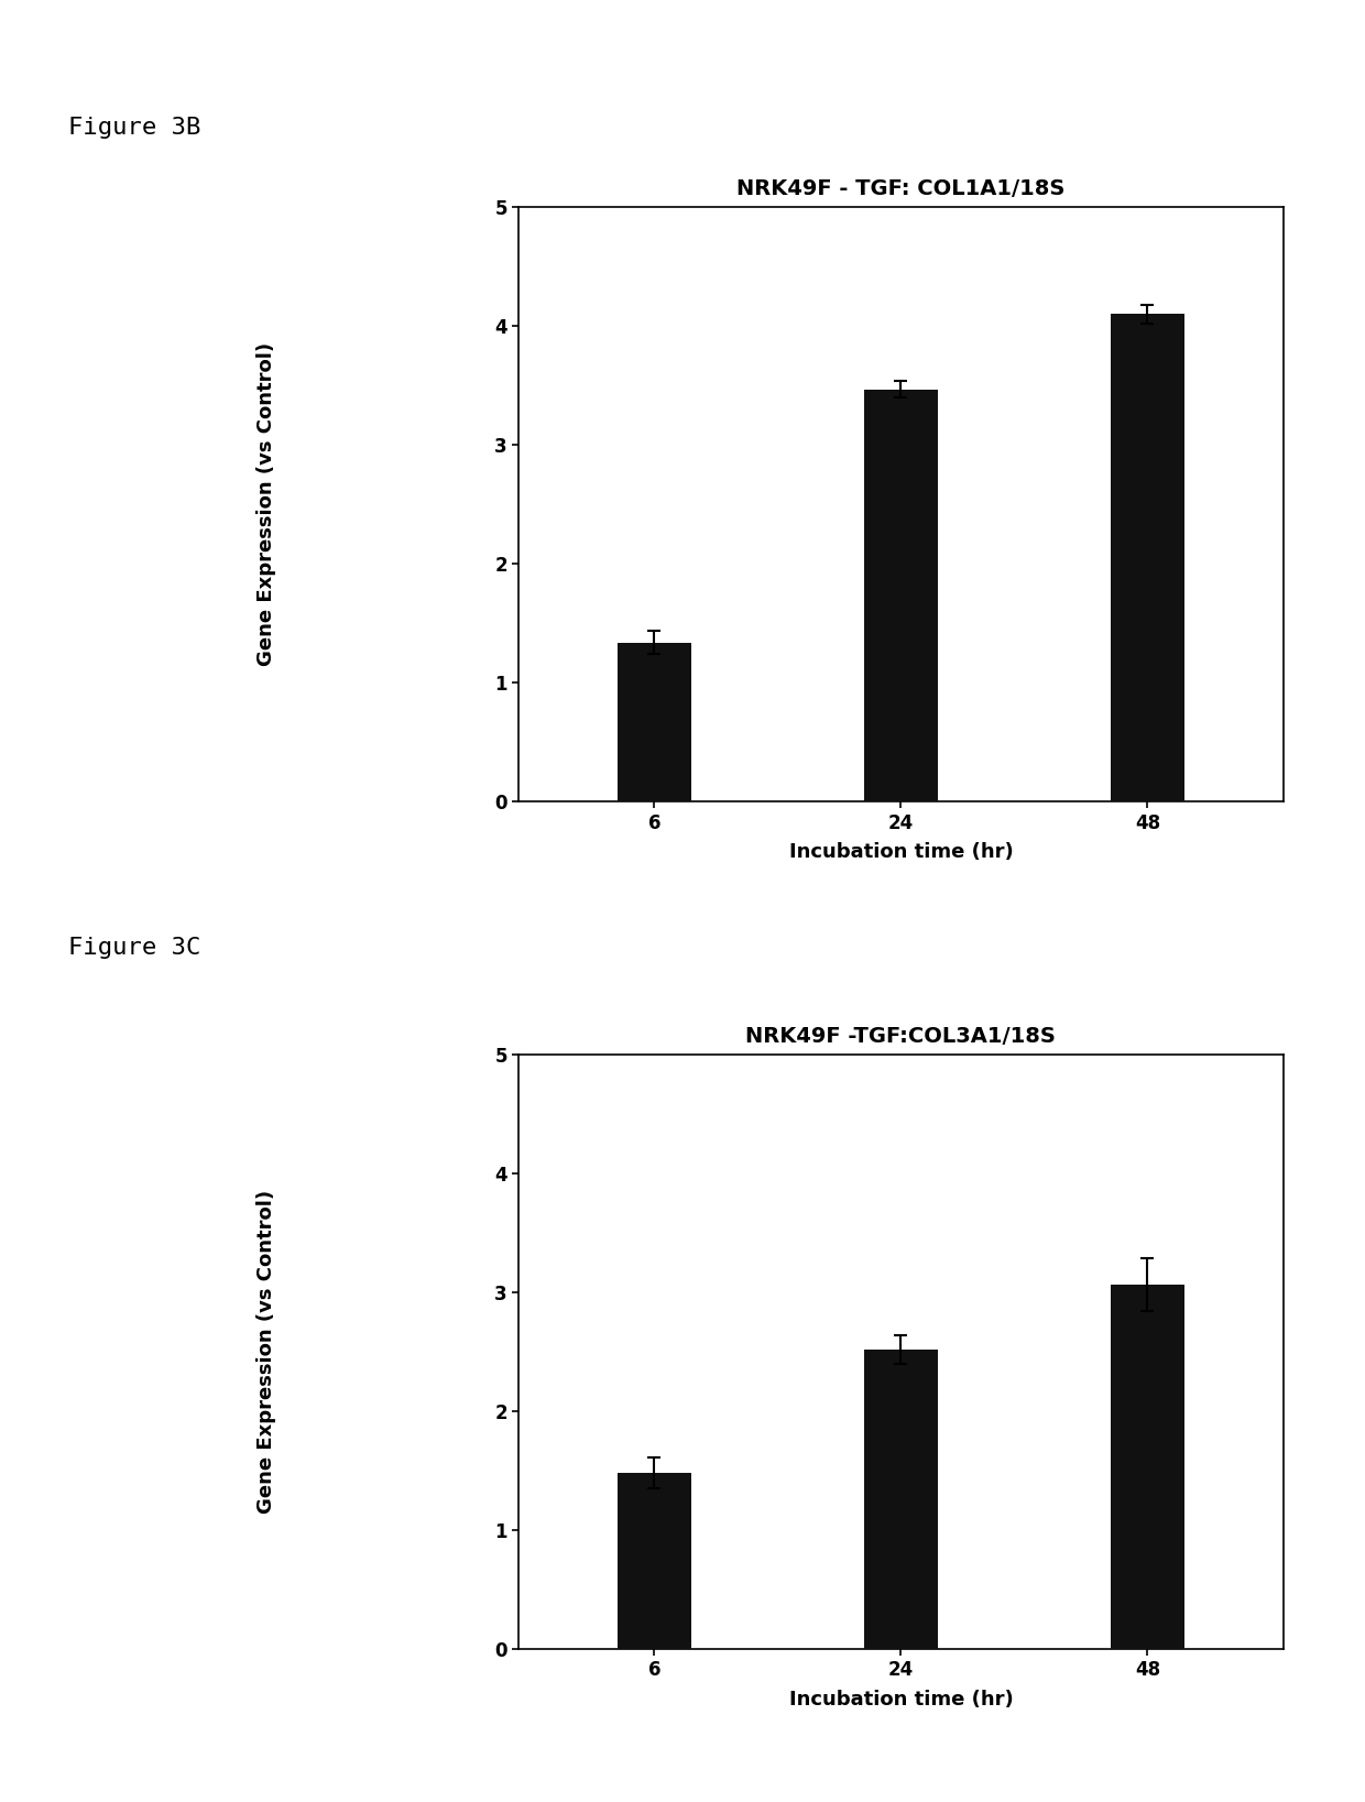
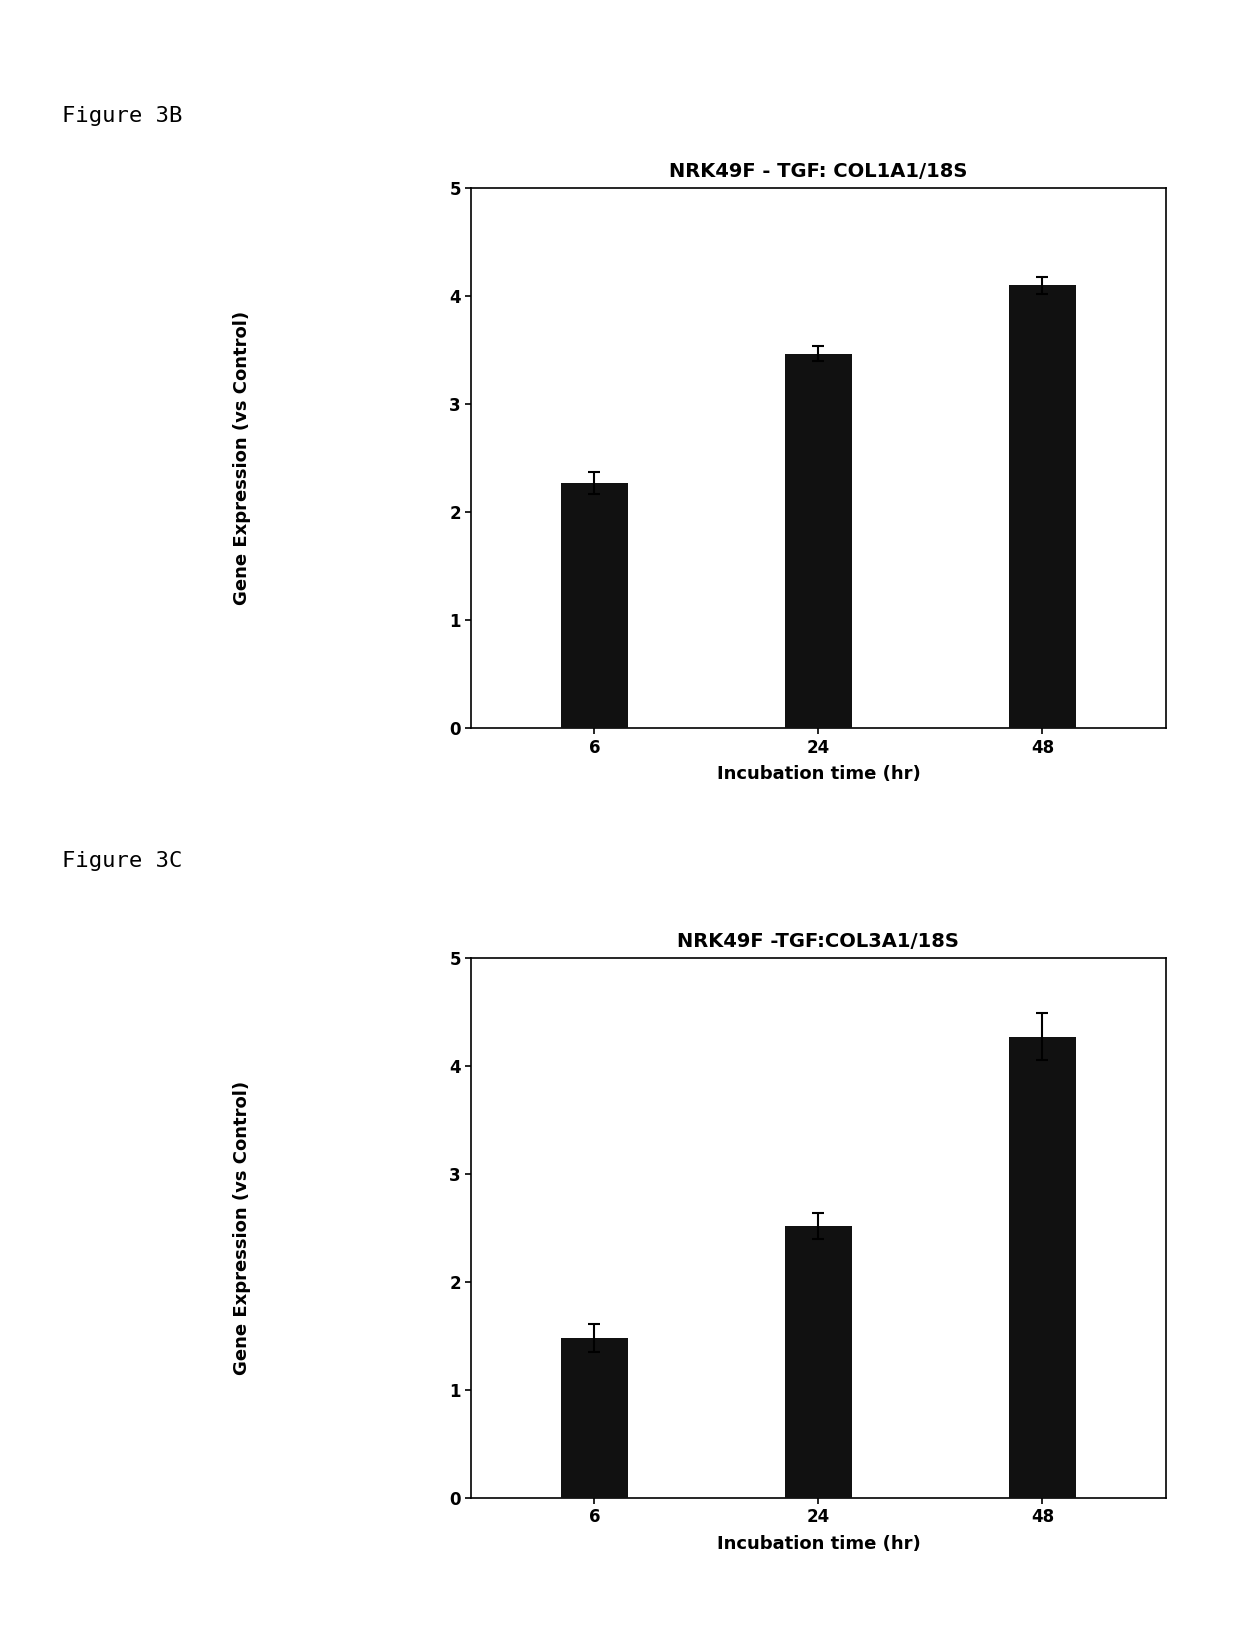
NRK49F - TGF: COL1A1/18S/6: 1.34 -> 2.27
NRK49F -TGF:COL3A1/18S/48: 3.06 -> 4.27
